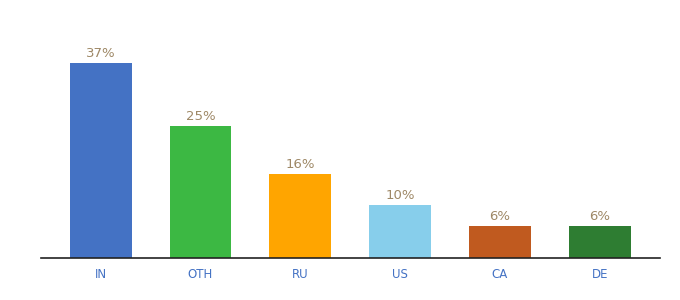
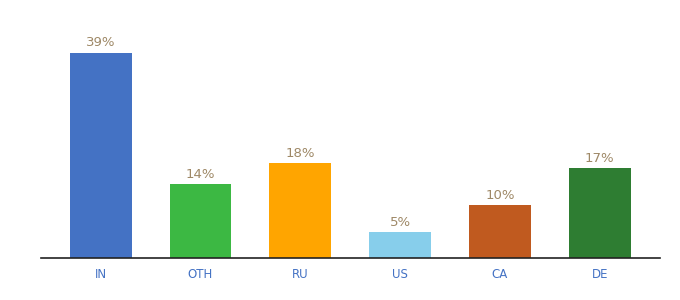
IN: 37% -> 39%
OTH: 25% -> 14%
RU: 16% -> 18%
US: 10% -> 5%
CA: 6% -> 10%
DE: 6% -> 17%
